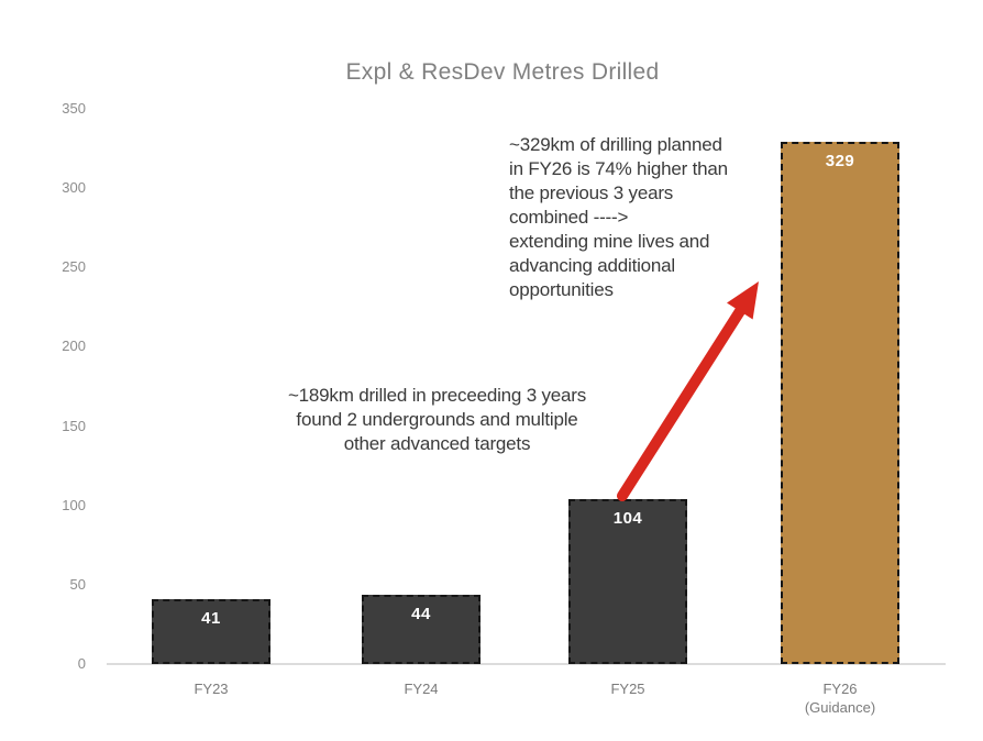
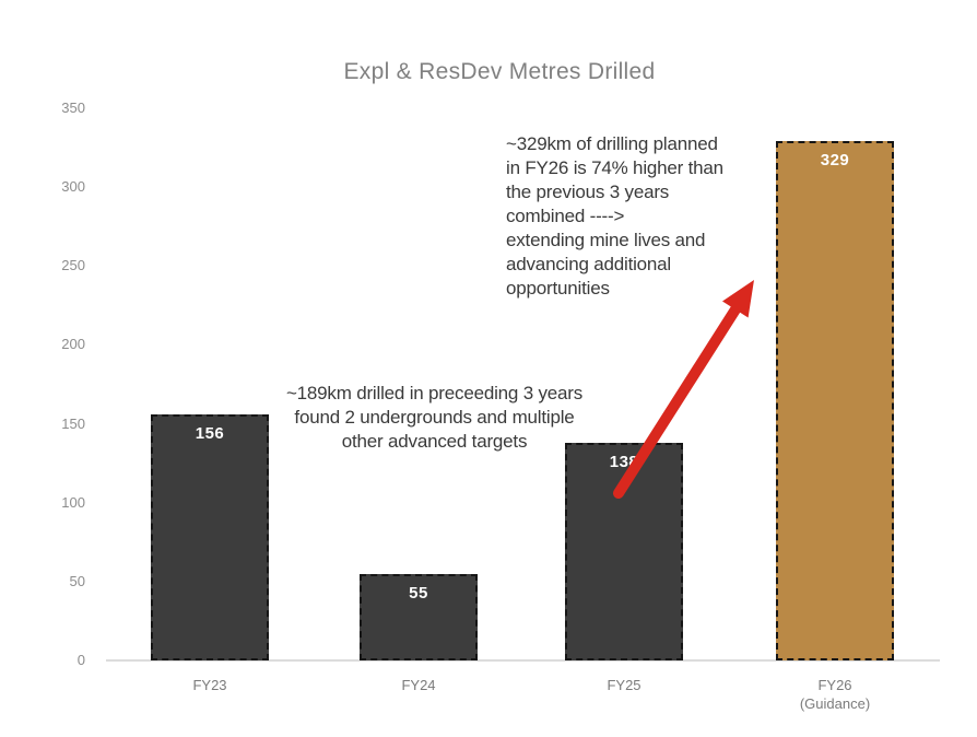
FY23: 41 -> 156
FY24: 44 -> 55
FY25: 104 -> 138
